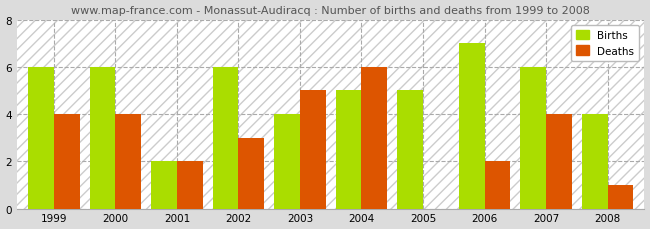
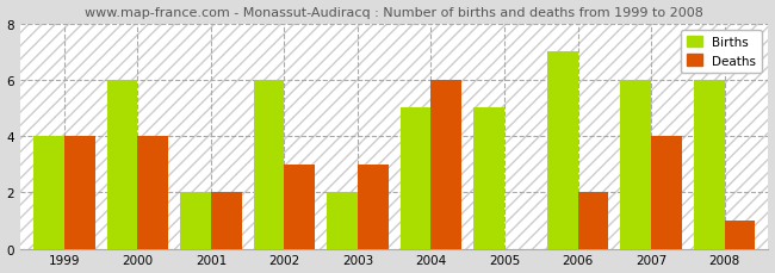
Births/1999: 6 -> 4
Births/2003: 4 -> 2
Deaths/2003: 5 -> 3
Births/2008: 4 -> 6
